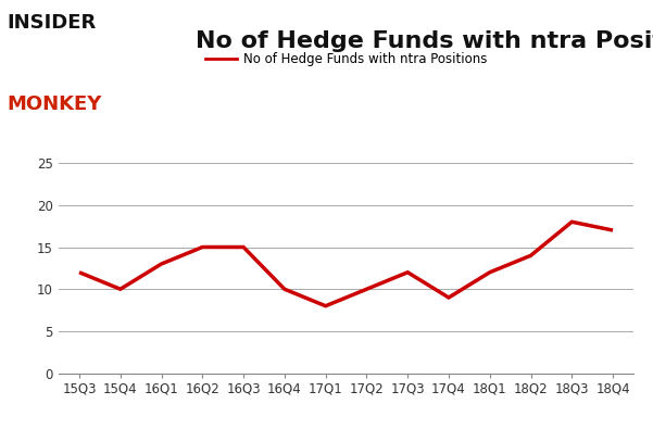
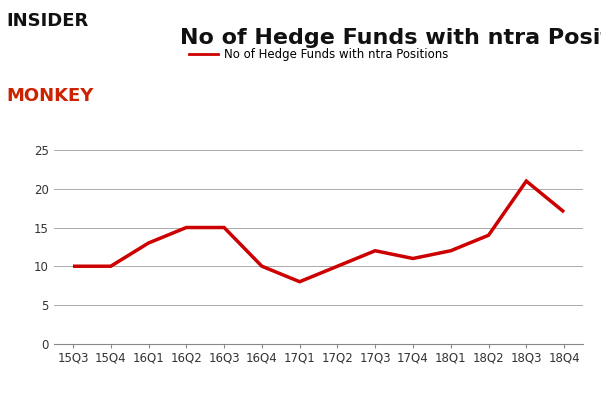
15Q3: 12 -> 10
17Q4: 9 -> 11
18Q3: 18 -> 21
